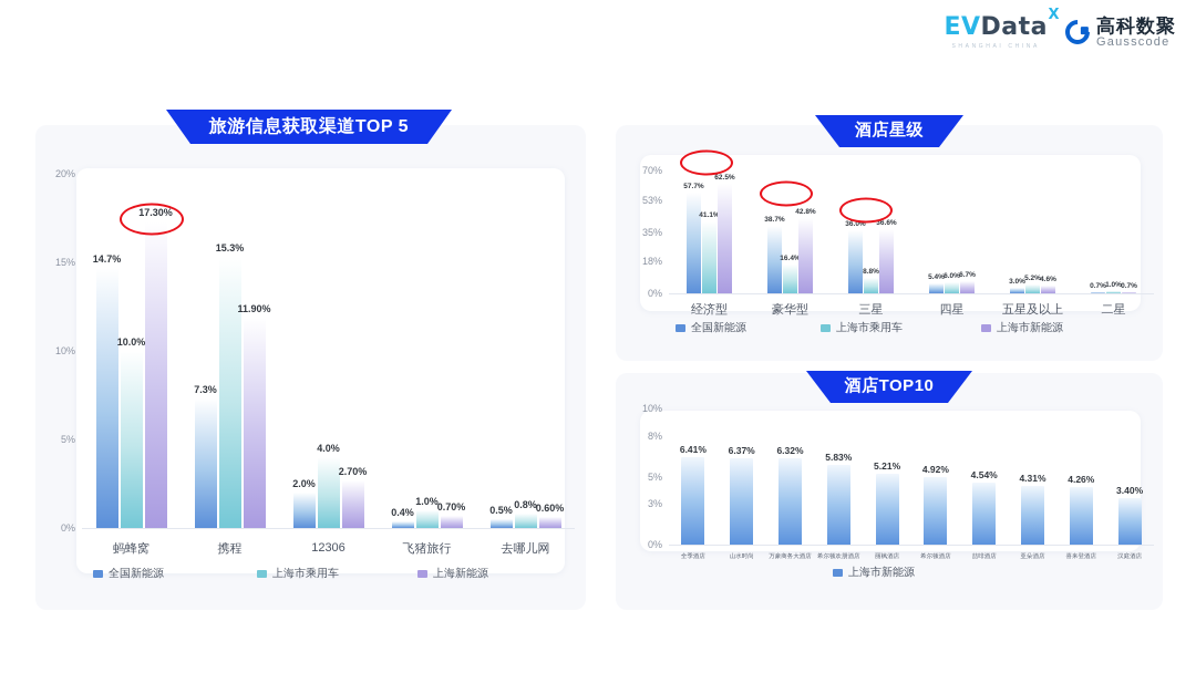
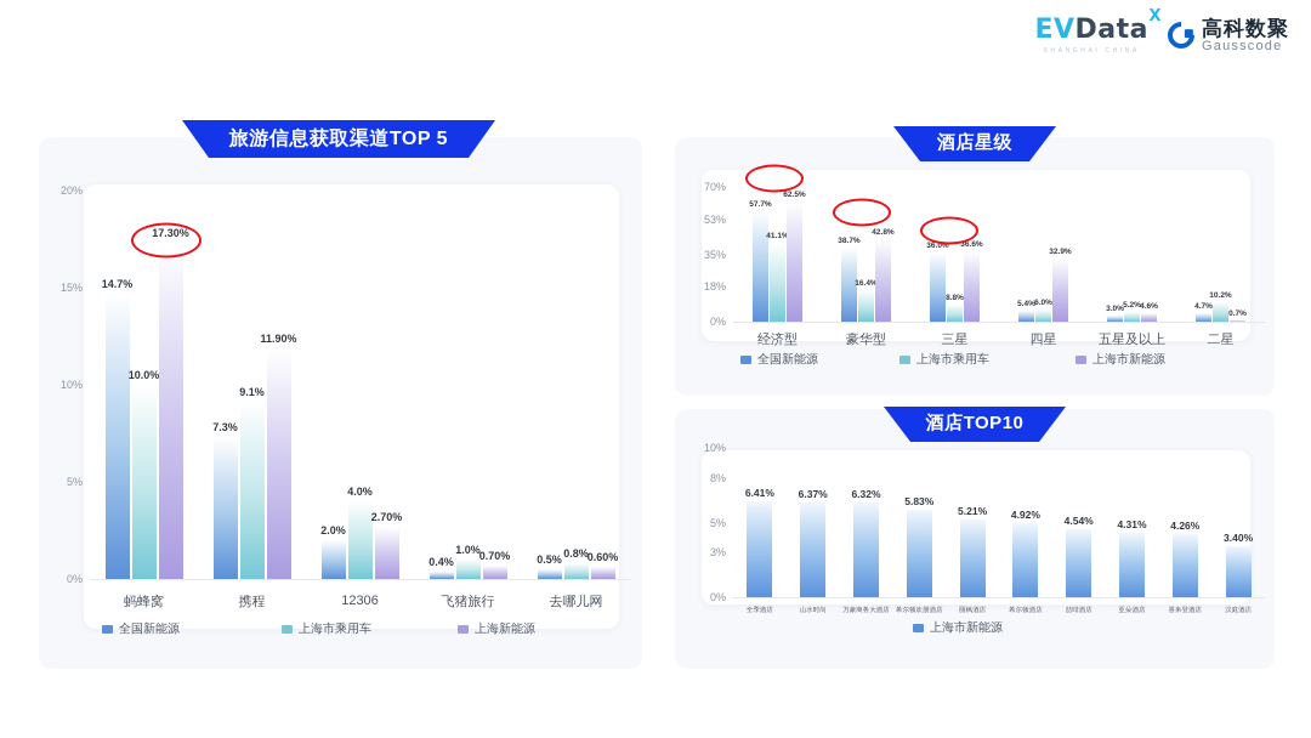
旅游信息获取渠道TOP 5/上海市乘用车/携程: 15.3% -> 9.1%
酒店星级/上海市新能源/四星: 6.7% -> 32.9%
酒店星级/全国新能源/二星: 0.7% -> 4.7%
酒店星级/上海市乘用车/二星: 1.0% -> 10.2%
